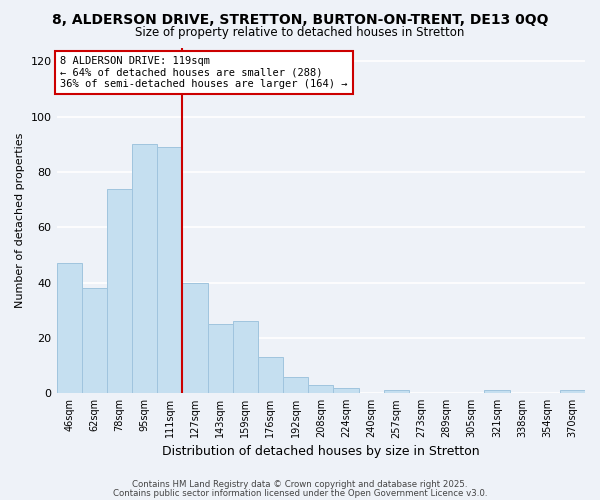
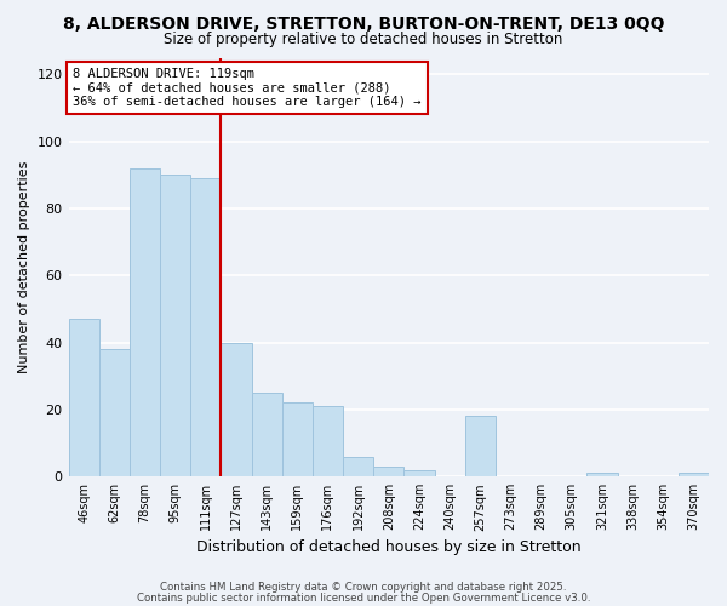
78sqm: 74 -> 92
159sqm: 26 -> 22
176sqm: 13 -> 21
257sqm: 1 -> 18
